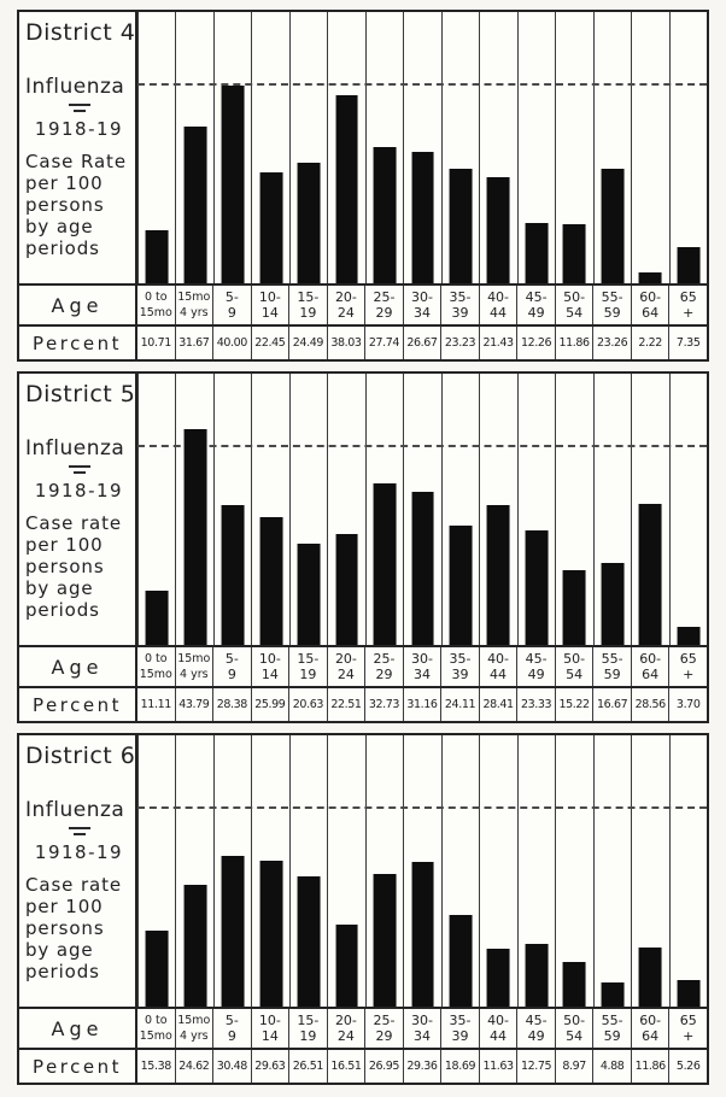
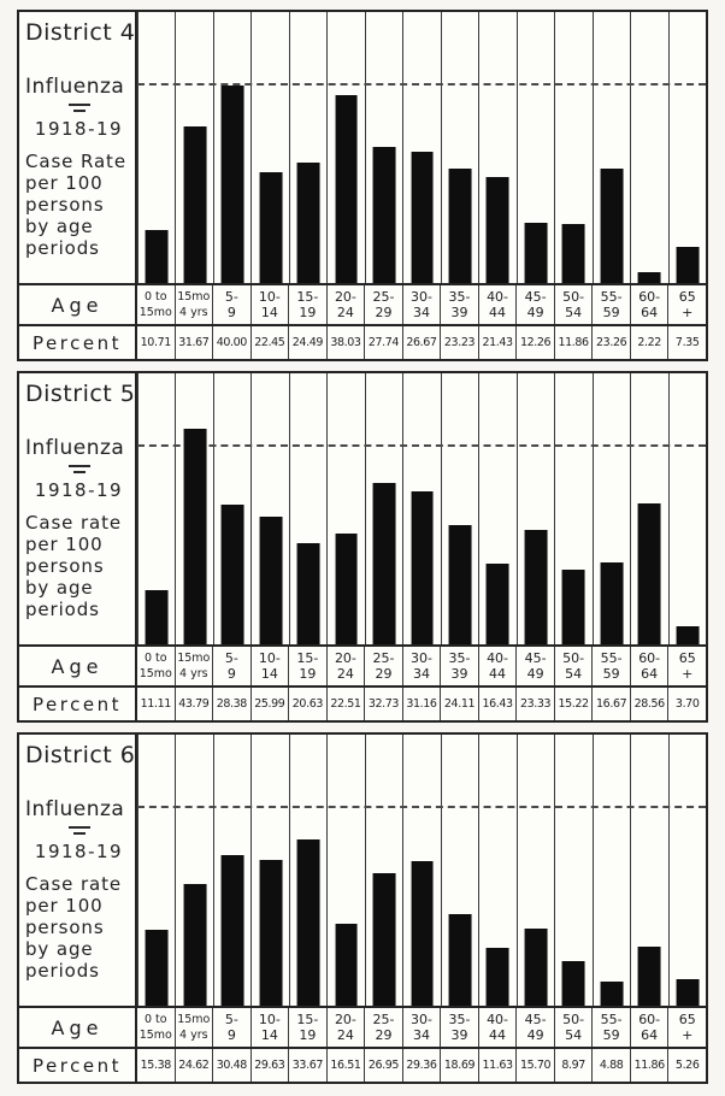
District 5/40-44: 28.41 -> 16.43
District 6/15-19: 26.51 -> 33.67
District 6/45-49: 12.75 -> 15.70
